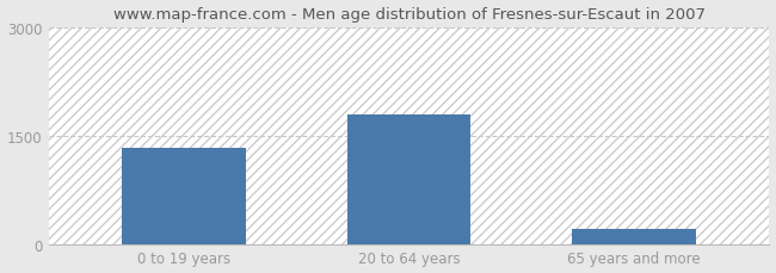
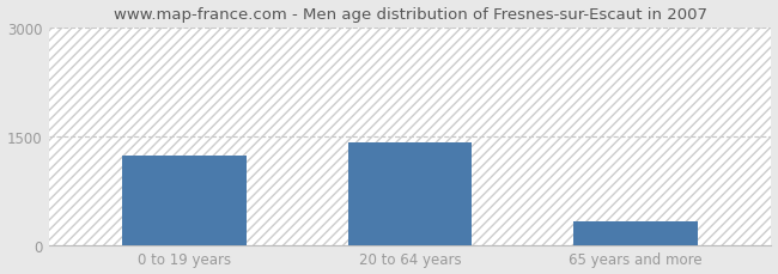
0 to 19 years: 1340 -> 1240
20 to 64 years: 1800 -> 1420
65 years and more: 200 -> 320
